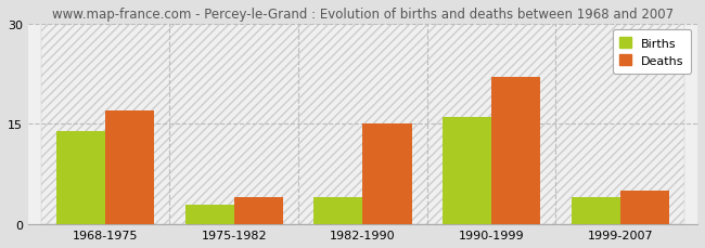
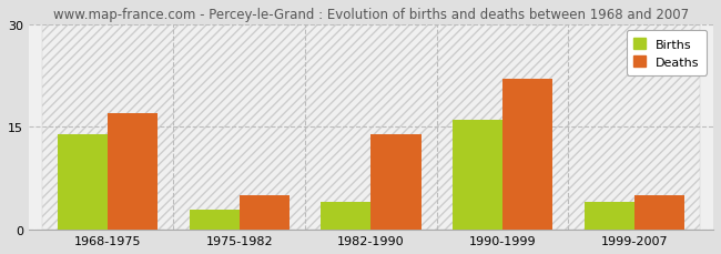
Deaths/1975-1982: 4 -> 5
Deaths/1982-1990: 15 -> 14
